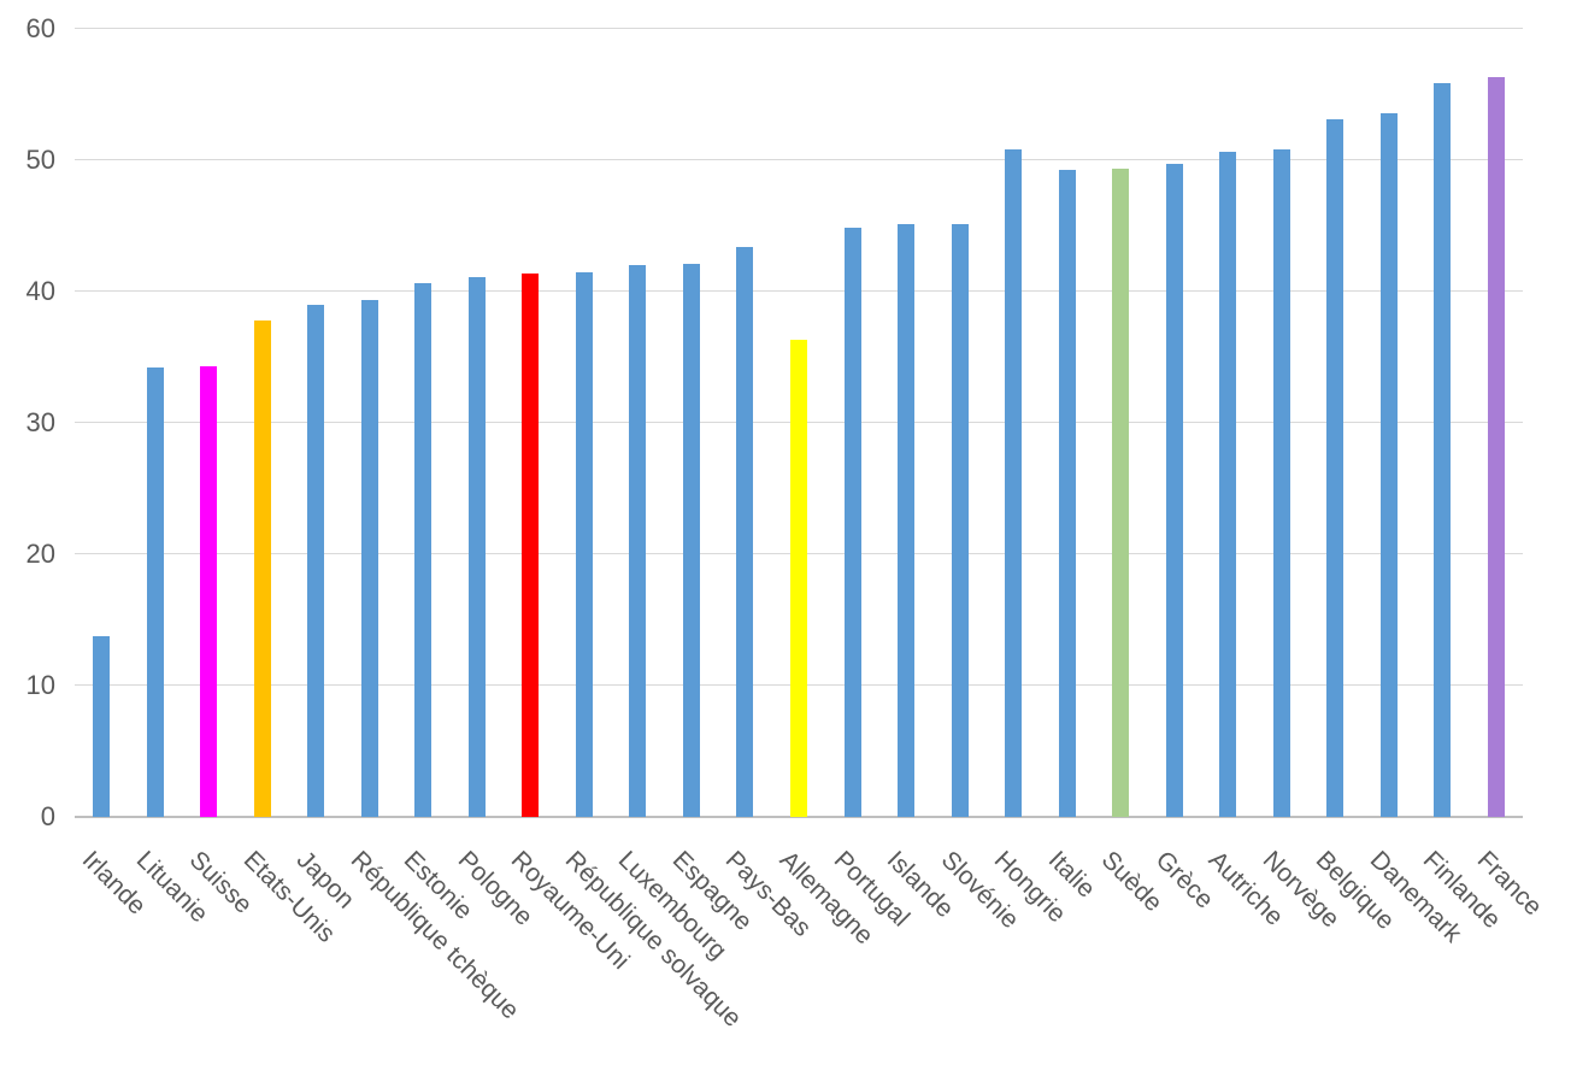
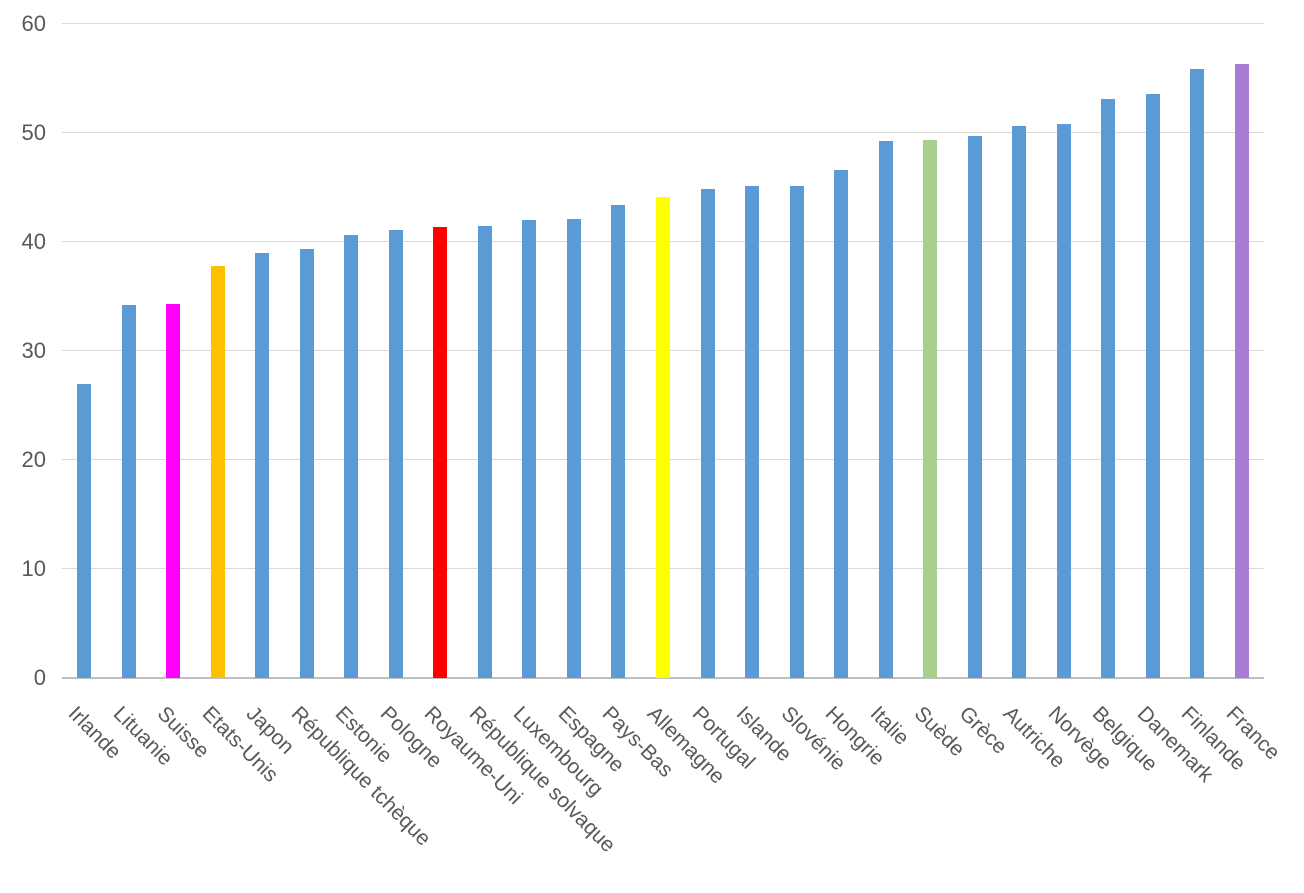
Irlande: 13.8 -> 27.0
Allemagne: 36.3 -> 44.1
Hongrie: 50.8 -> 46.6
